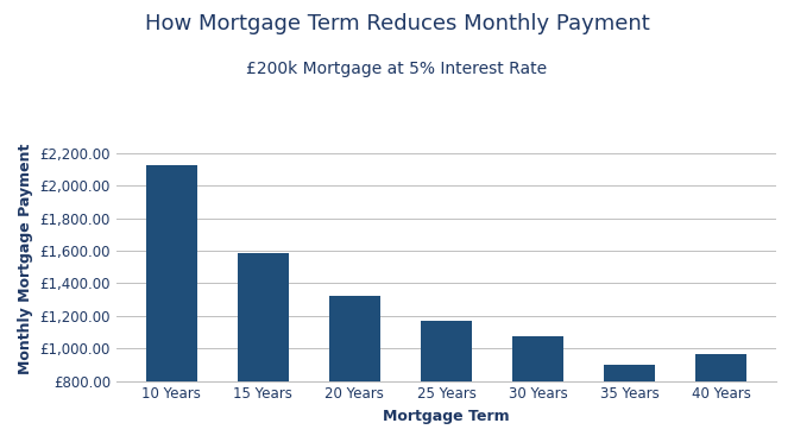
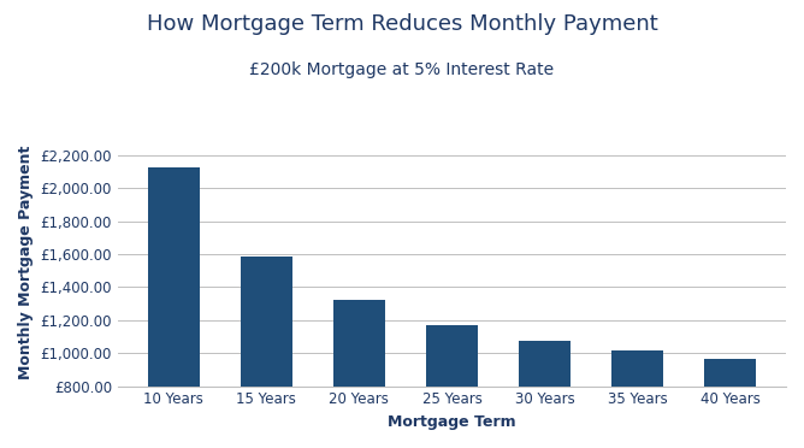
35 Years: £900 -> £1,010
